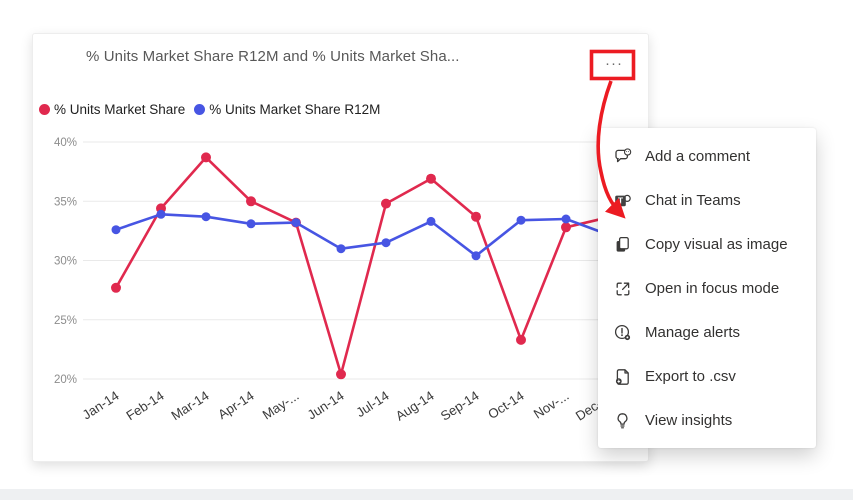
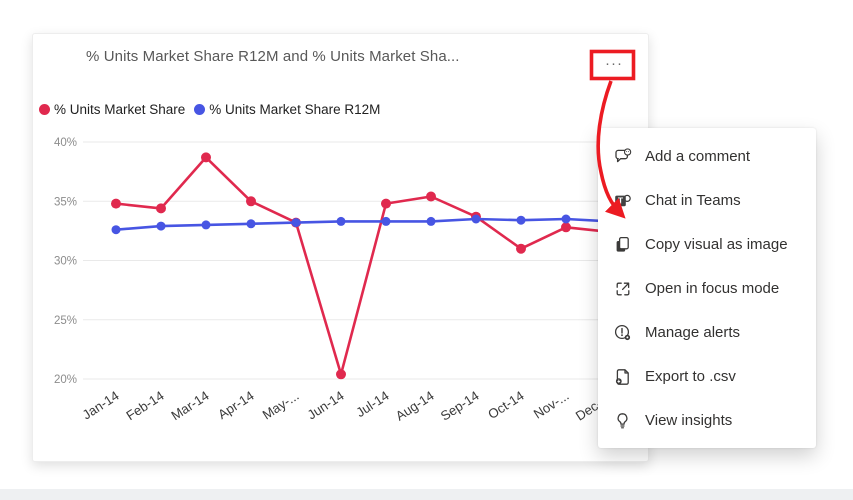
% Units Market Share/Jan-14: 27.7% -> 34.8%
% Units Market Share R12M/Feb-14: 33.9% -> 32.9%
% Units Market Share R12M/Mar-14: 33.7% -> 33.0%
% Units Market Share R12M/Jun-14: 31.0% -> 33.3%
% Units Market Share R12M/Jul-14: 31.5% -> 33.3%
% Units Market Share/Aug-14: 36.9% -> 35.4%
% Units Market Share R12M/Sep-14: 30.4% -> 33.5%
% Units Market Share/Oct-14: 23.3% -> 31.0%
% Units Market Share/Dec-14: 33.7% -> 32.4%
% Units Market Share R12M/Dec-14: 32.1% -> 33.3%
